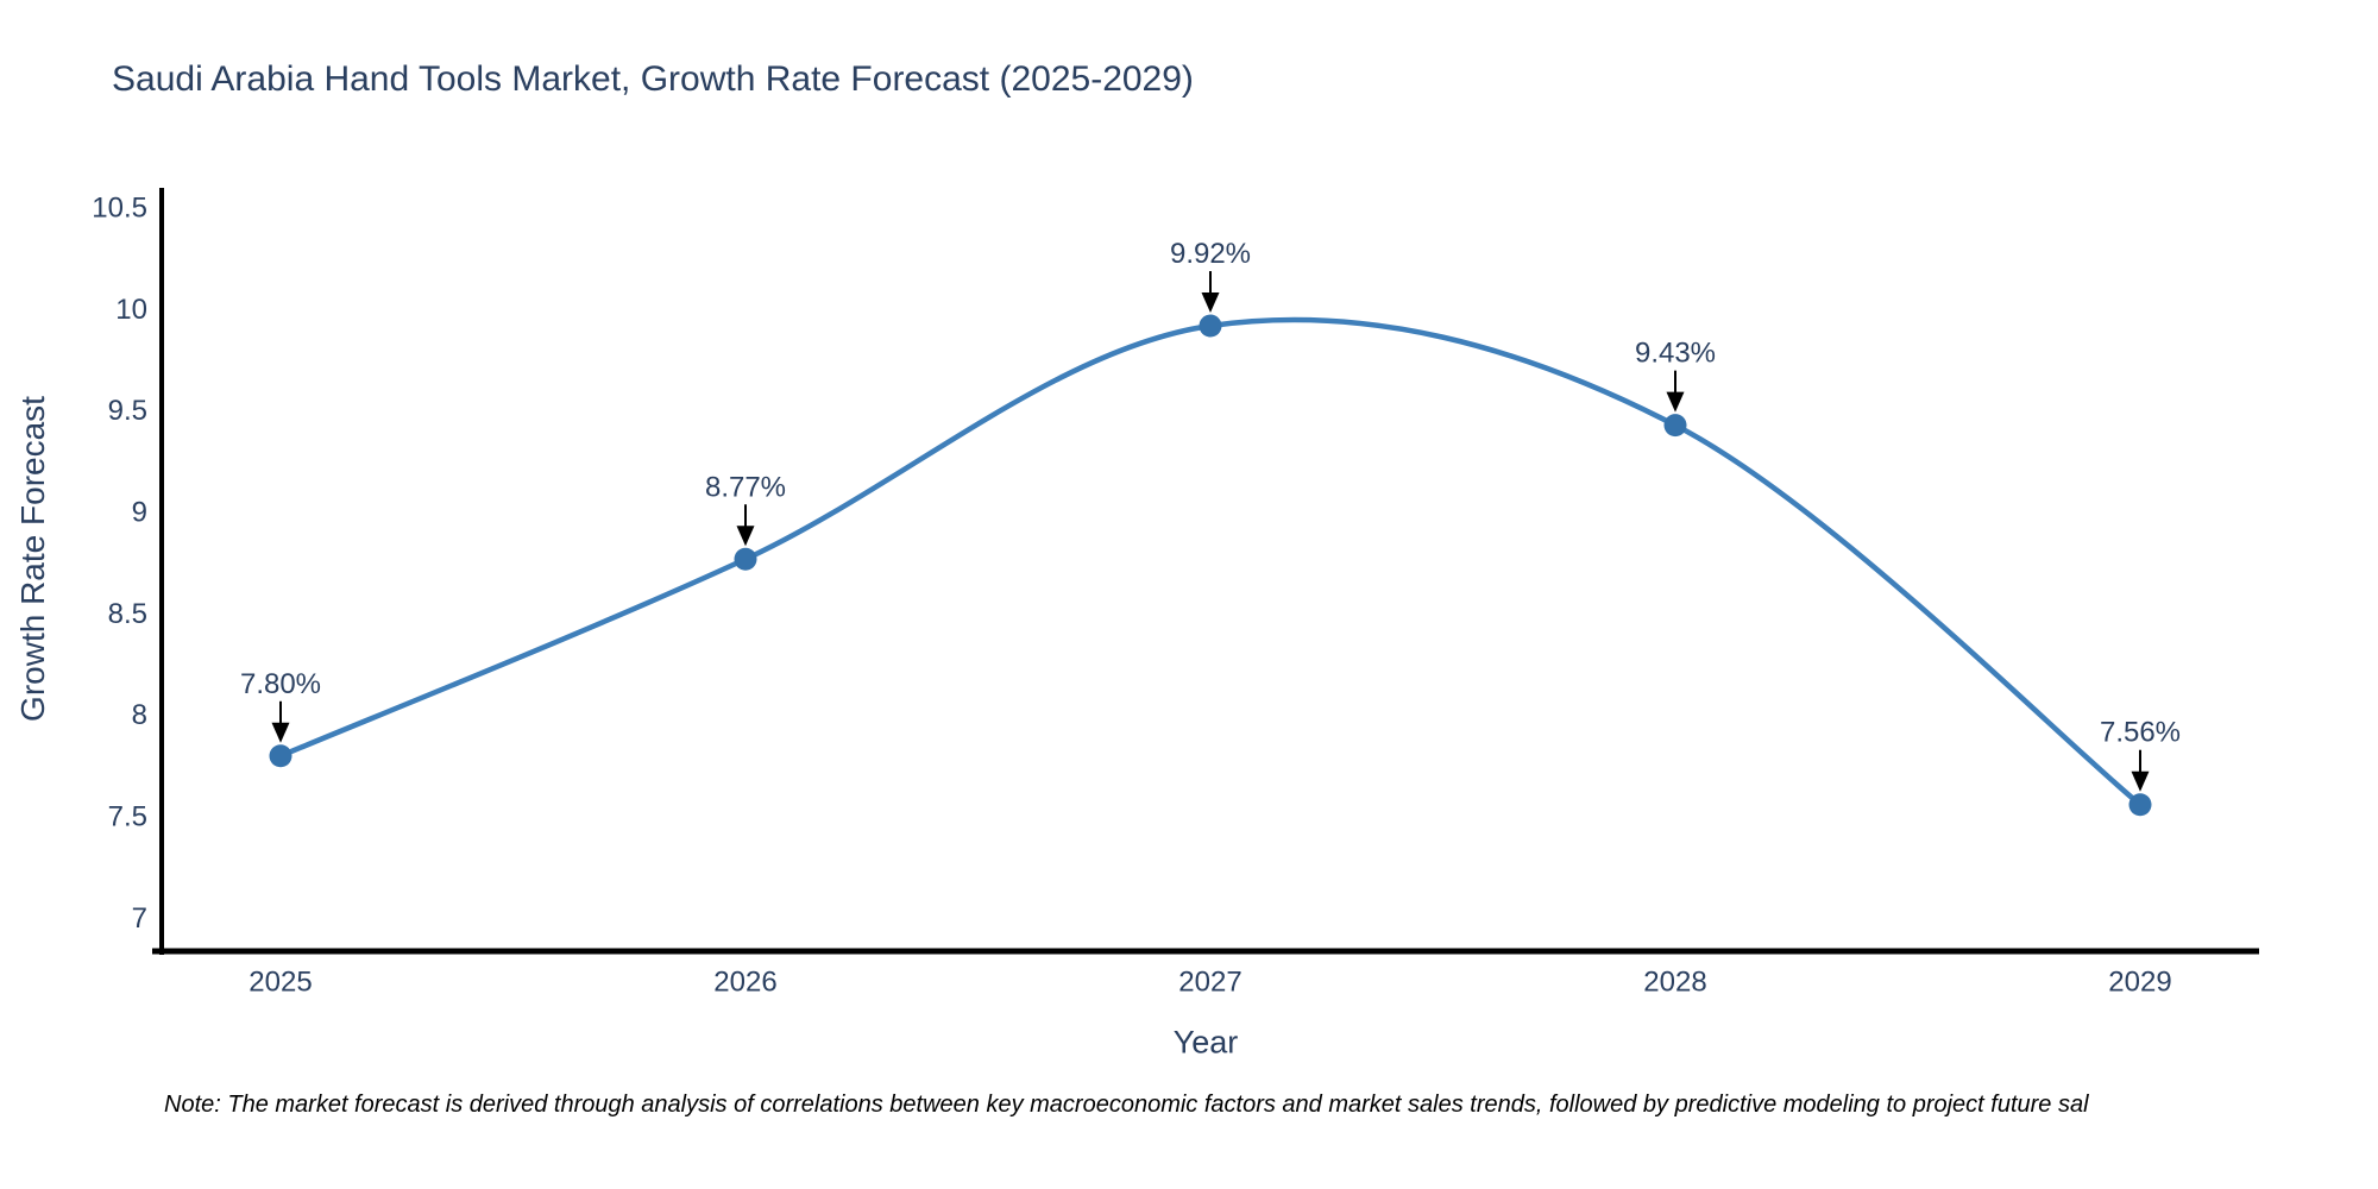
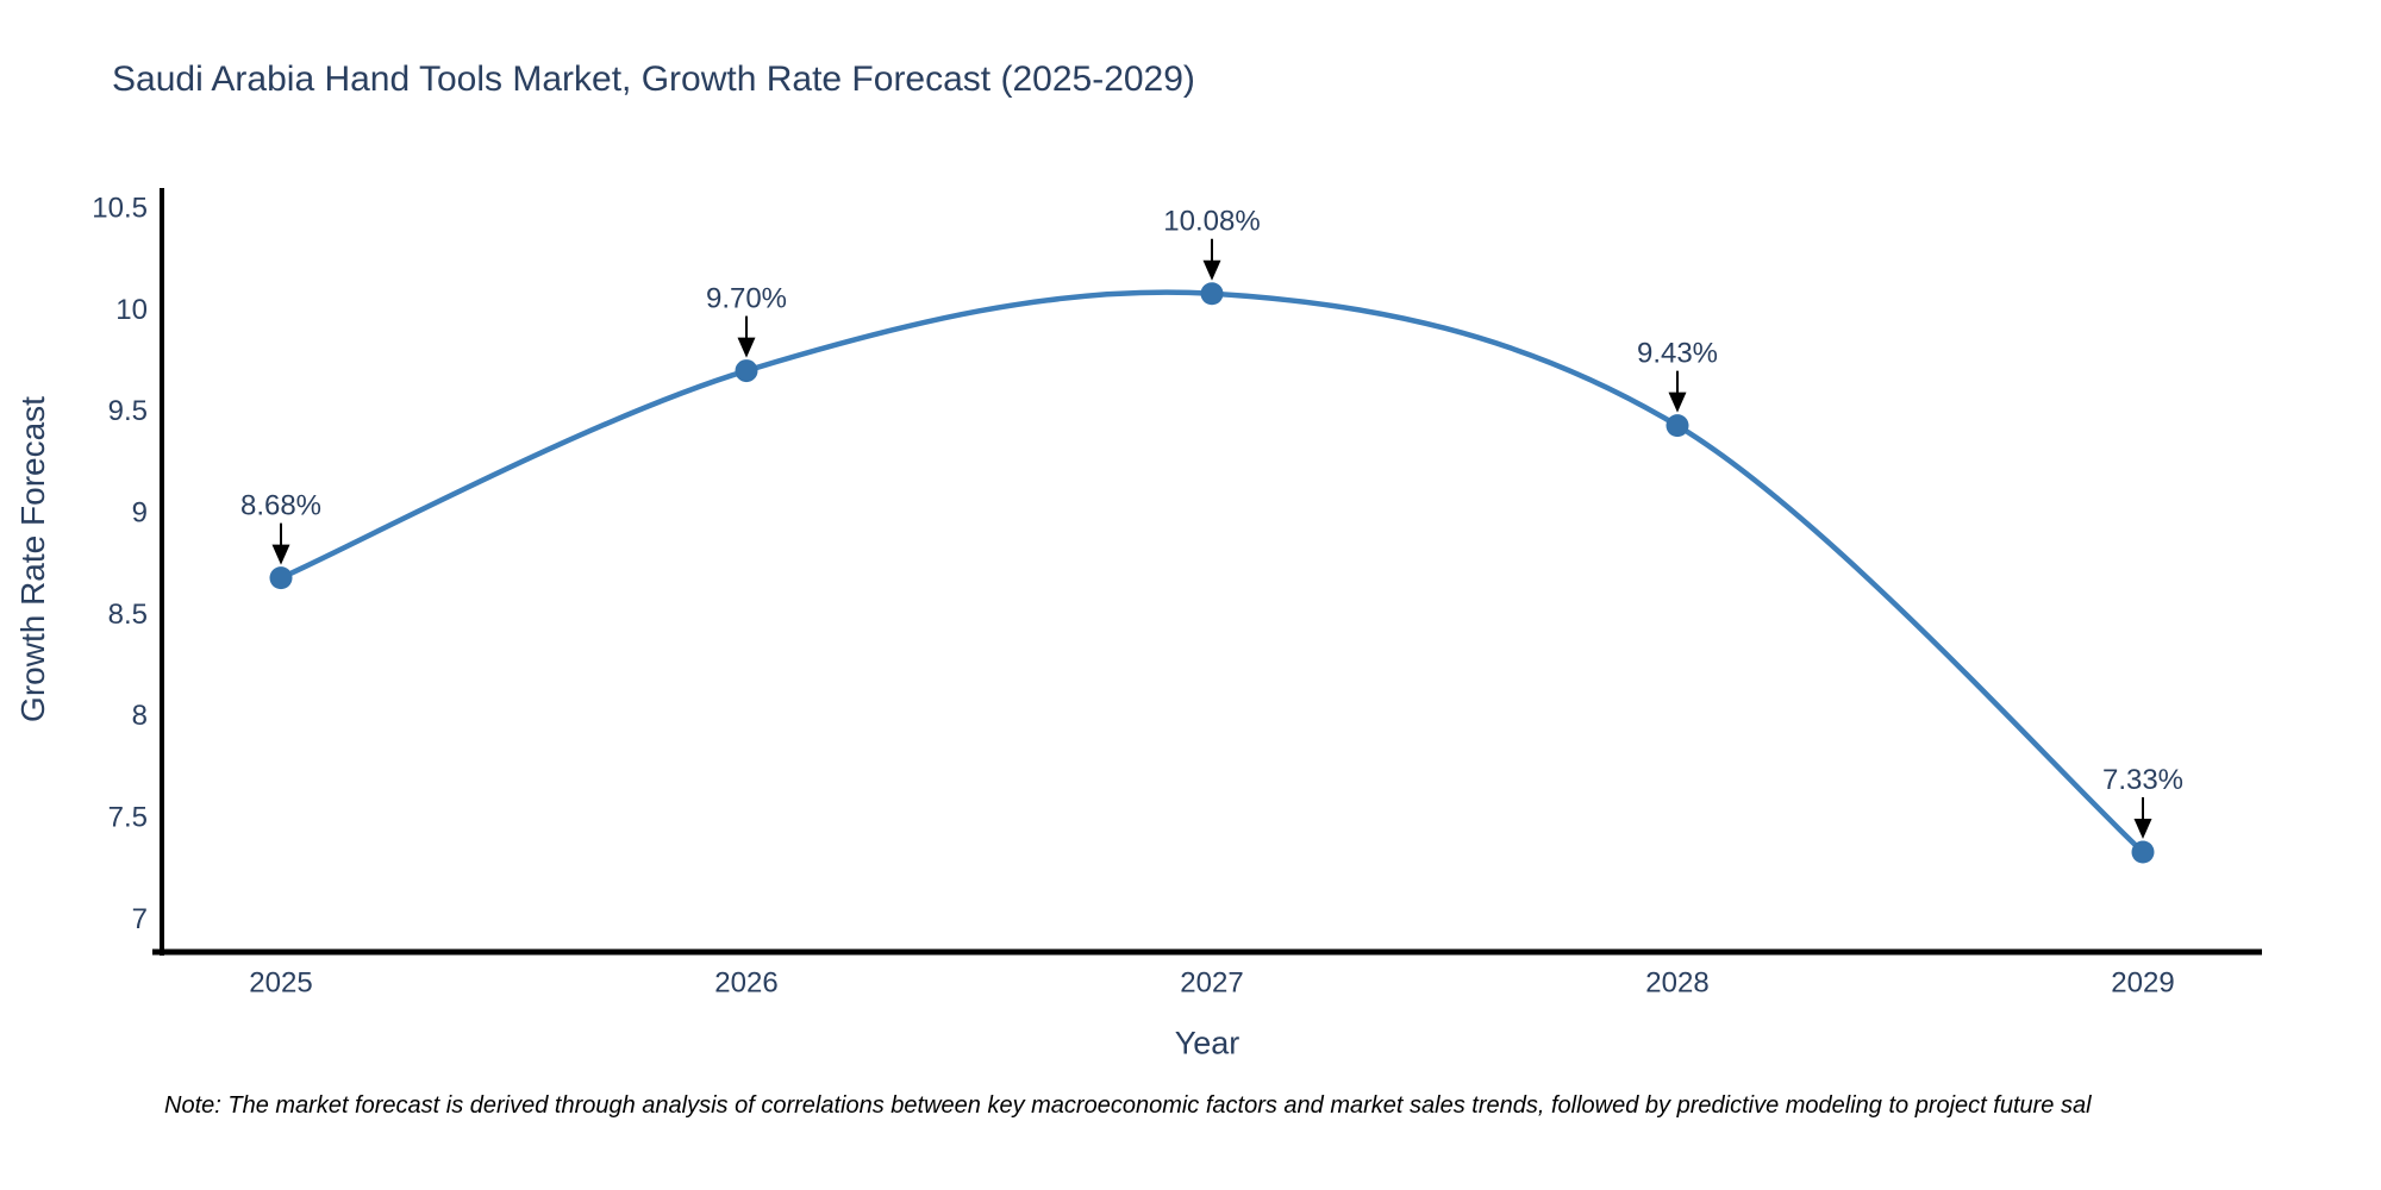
2025: 7.80% -> 8.68%
2026: 8.77% -> 9.70%
2027: 9.92% -> 10.08%
2029: 7.56% -> 7.33%
